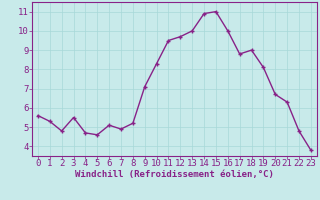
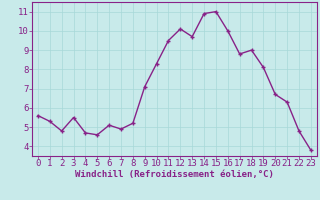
12: 9.7 -> 10.1
13: 10.0 -> 9.7
